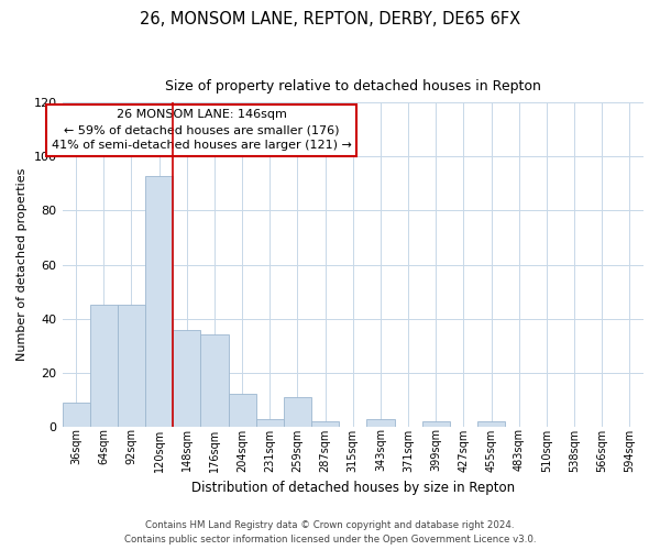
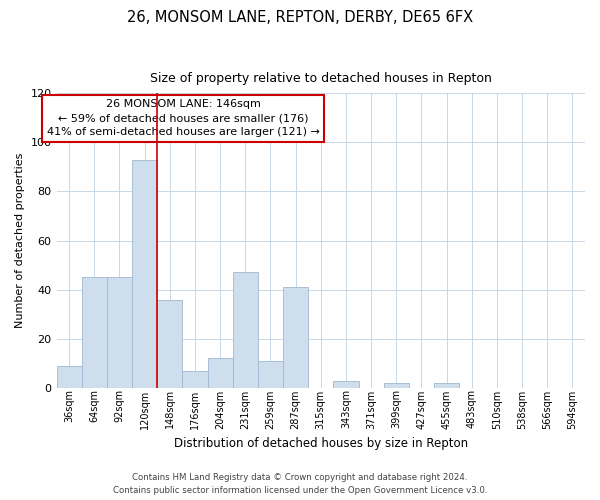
176sqm: 34 -> 7
231sqm: 3 -> 47
287sqm: 2 -> 41
